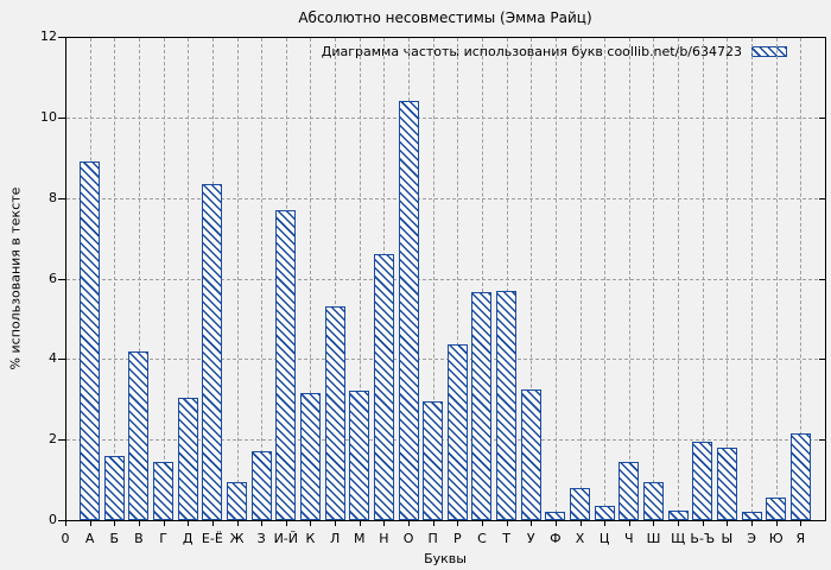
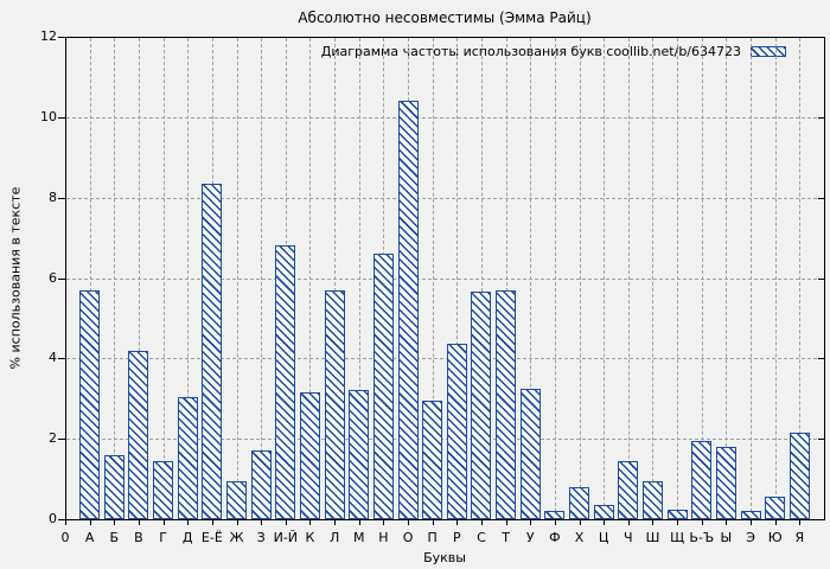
А: 8.9 -> 5.7
И-Й: 7.7 -> 6.8
Л: 5.3 -> 5.7
